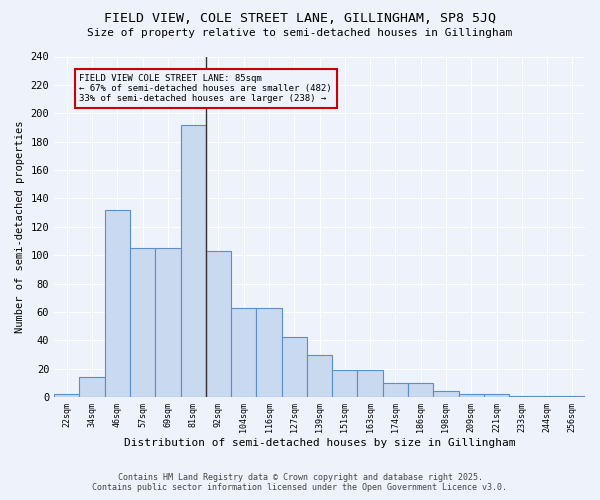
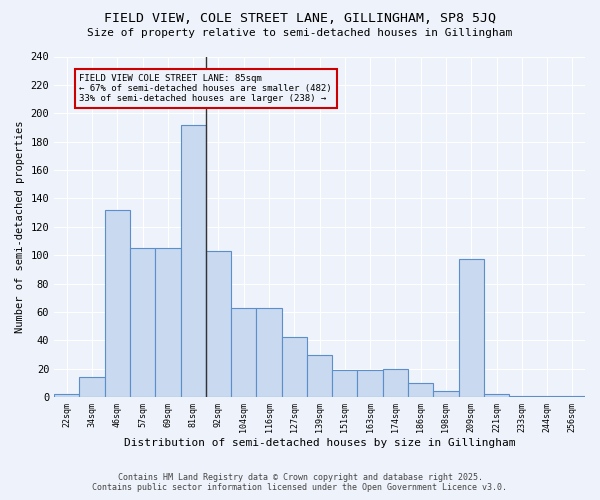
174sqm: 10 -> 20
209sqm: 2 -> 97
